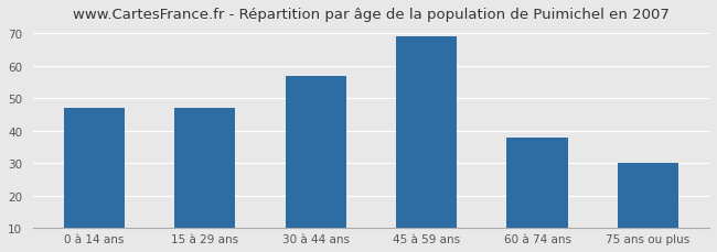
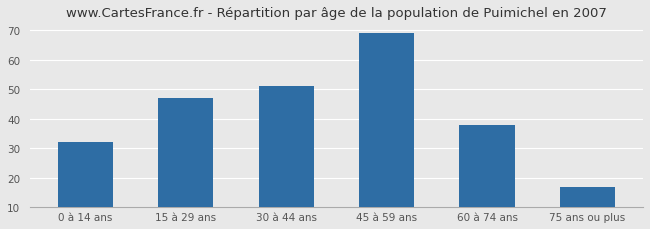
0 à 14 ans: 47 -> 32
30 à 44 ans: 57 -> 51
75 ans ou plus: 30 -> 17
